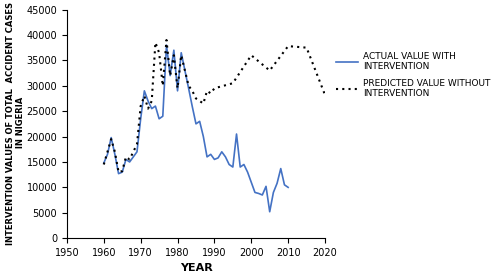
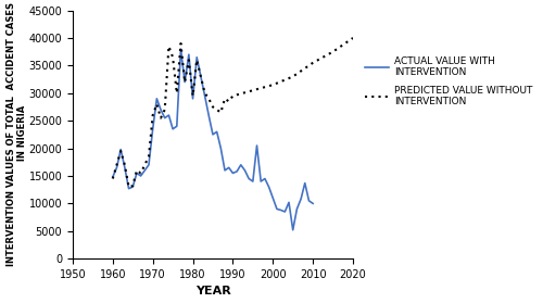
PREDICTED VALUE WITHOUT INTERVENTION/2000: 36000 -> 31500
PREDICTED VALUE WITHOUT INTERVENTION/2010: 37800 -> 35500
PREDICTED VALUE WITHOUT INTERVENTION/2020: 28200 -> 40000
